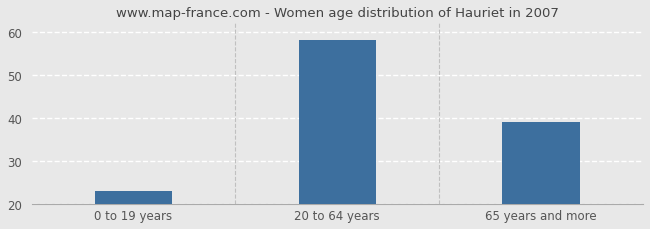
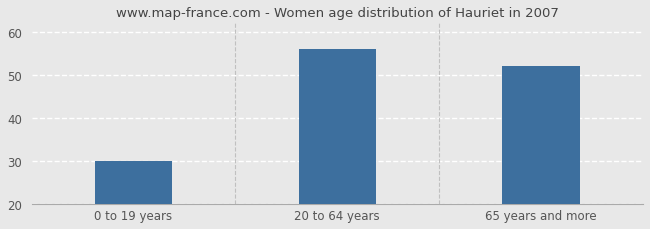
0 to 19 years: 23 -> 30
20 to 64 years: 58 -> 56
65 years and more: 39 -> 52
